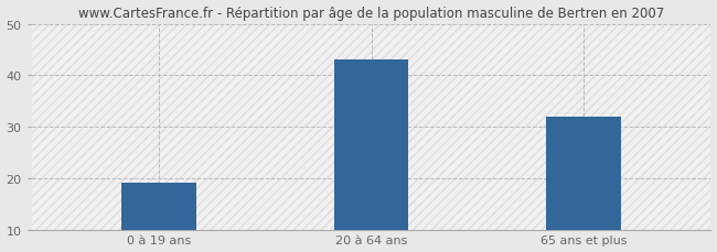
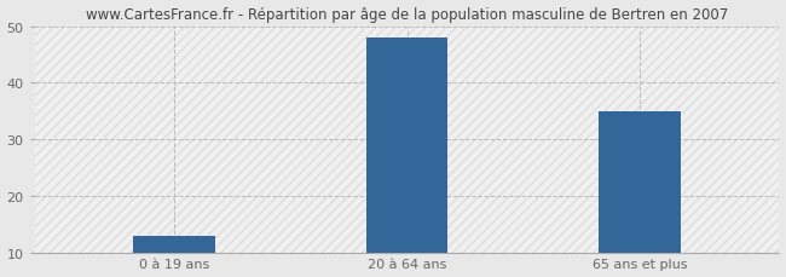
0 à 19 ans: 19 -> 13
20 à 64 ans: 43 -> 48
65 ans et plus: 32 -> 35
